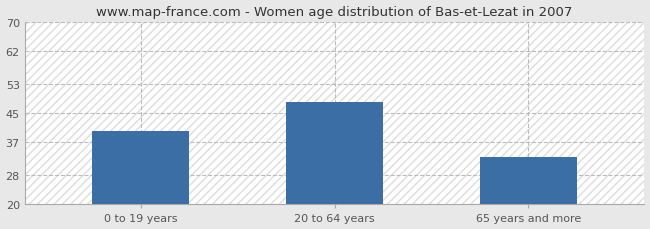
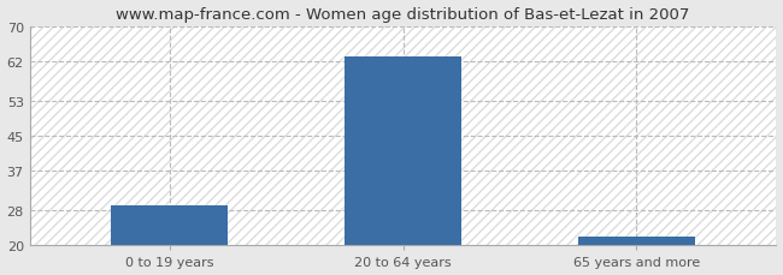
0 to 19 years: 40 -> 29
20 to 64 years: 48 -> 63
65 years and more: 33 -> 22
